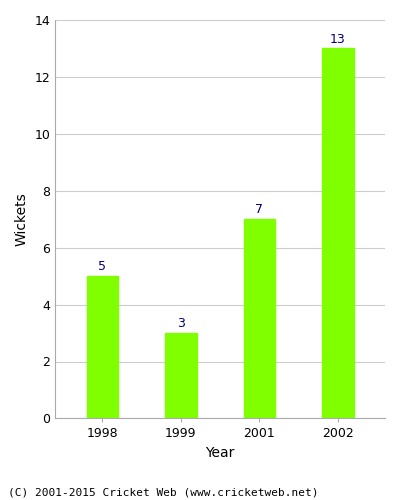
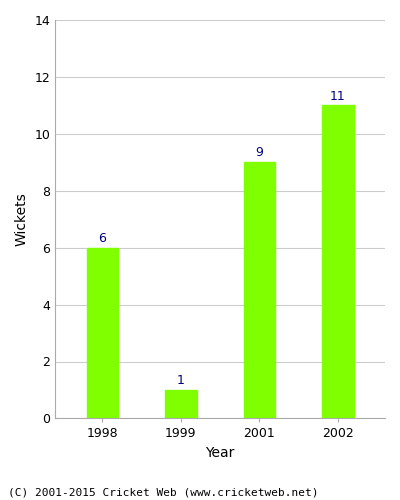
1998: 5 -> 6
1999: 3 -> 1
2001: 7 -> 9
2002: 13 -> 11
